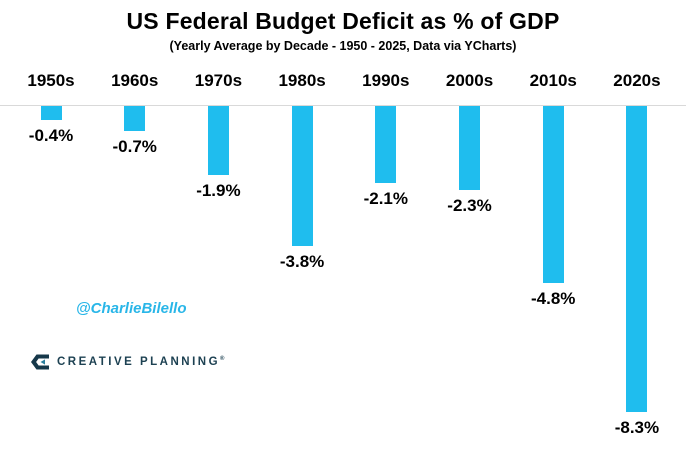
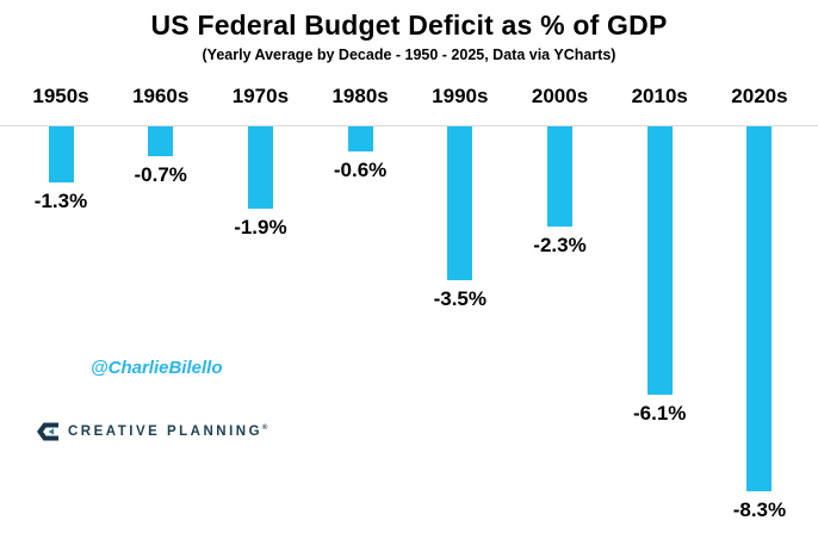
1950s: -0.4% -> -1.3%
1980s: -3.8% -> -0.6%
1990s: -2.1% -> -3.5%
2010s: -4.8% -> -6.1%
